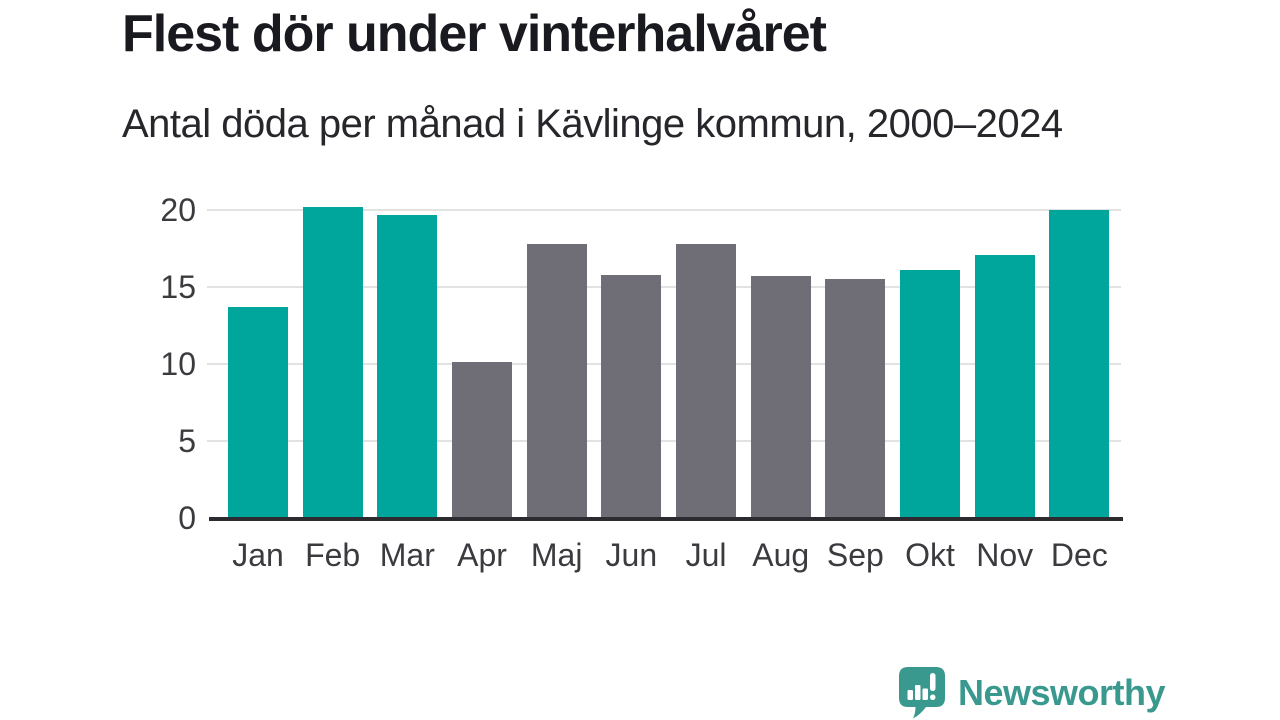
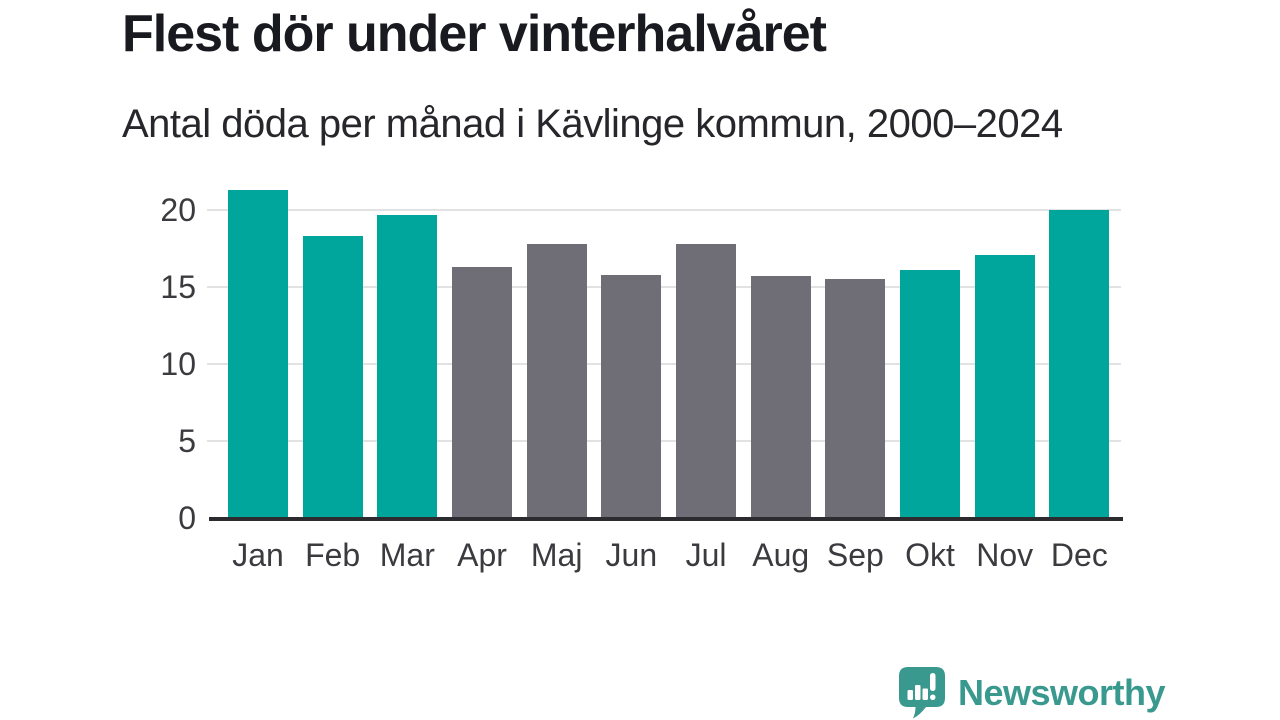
Jan: 13.7 -> 21.3
Feb: 20.2 -> 18.3
Apr: 10.1 -> 16.3
